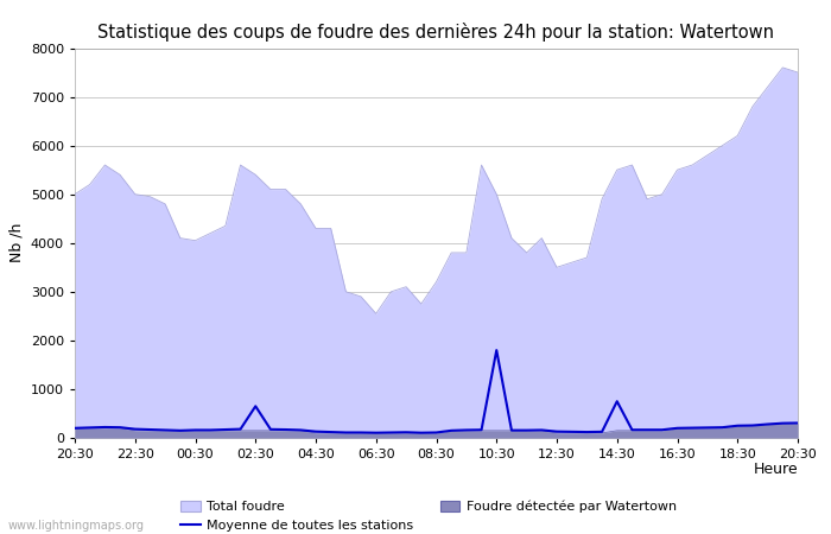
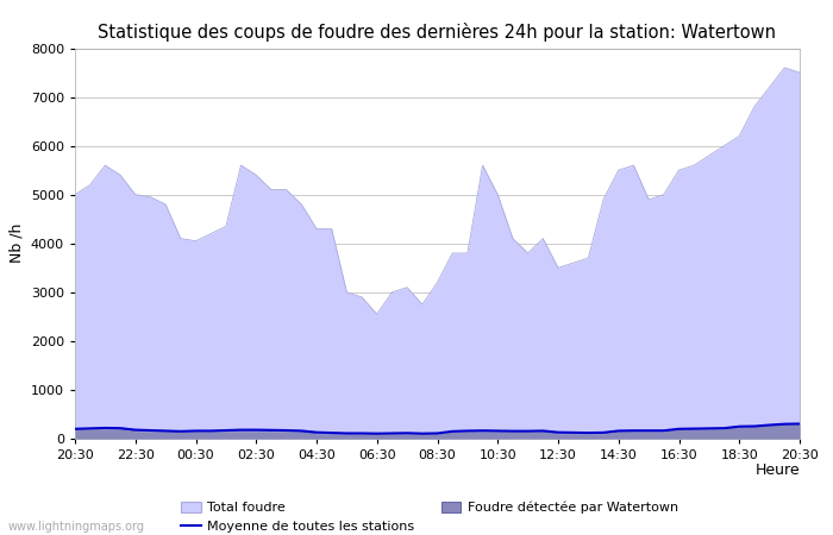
Moyenne de toutes les stations/02:30: 650 -> 180
Moyenne de toutes les stations/10:30: 1800 -> 160
Moyenne de toutes les stations/14:30: 750 -> 160
